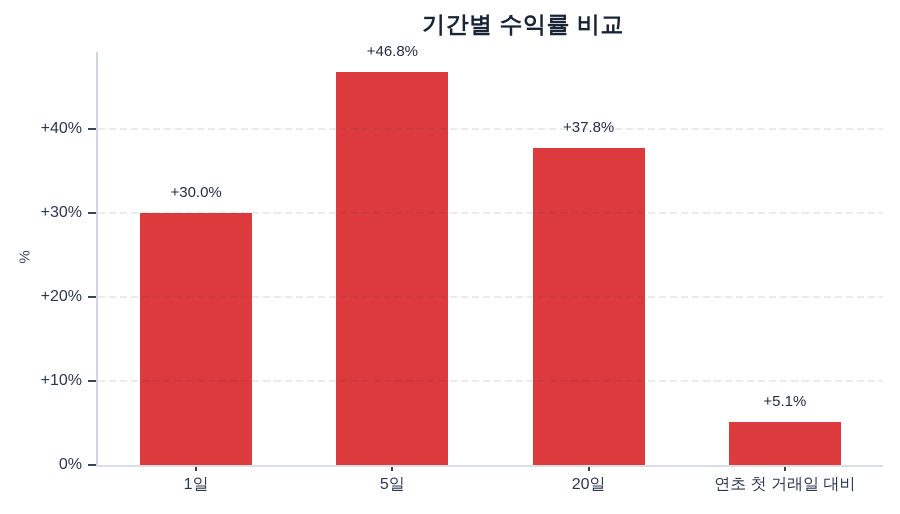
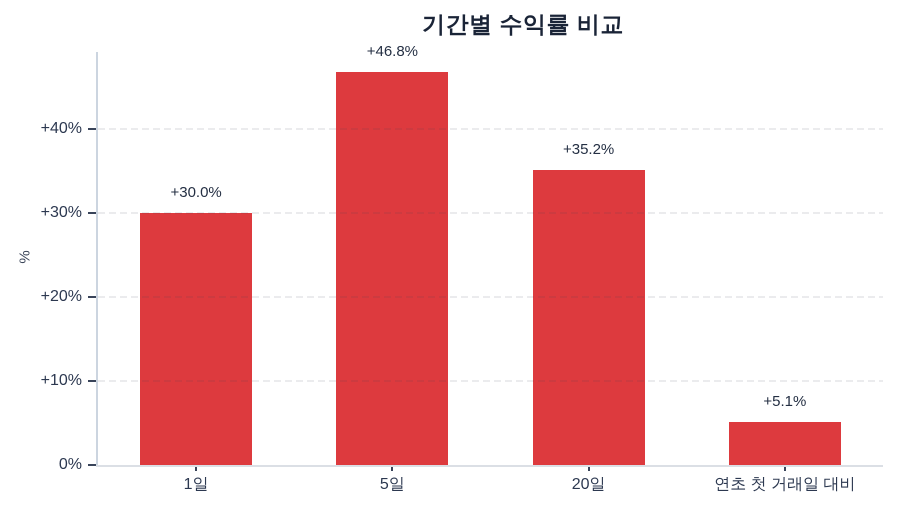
20일: +37.8% -> +35.2%
